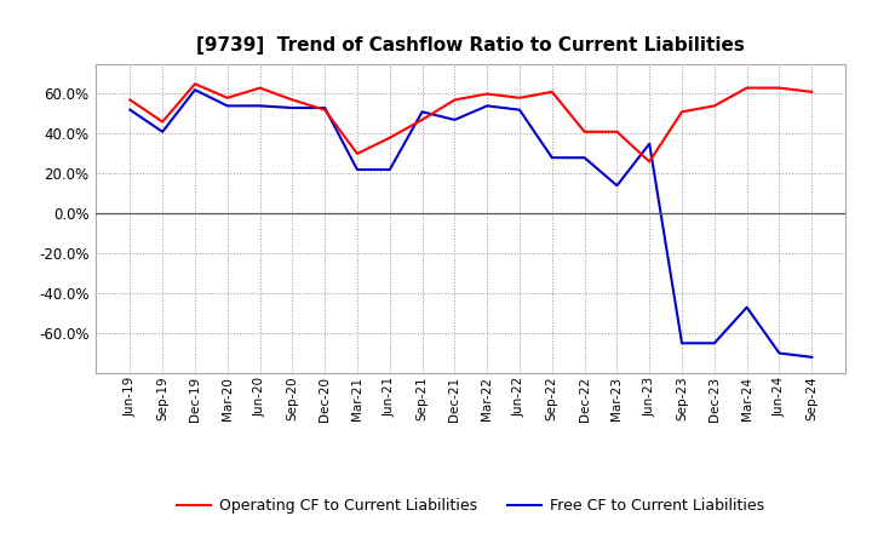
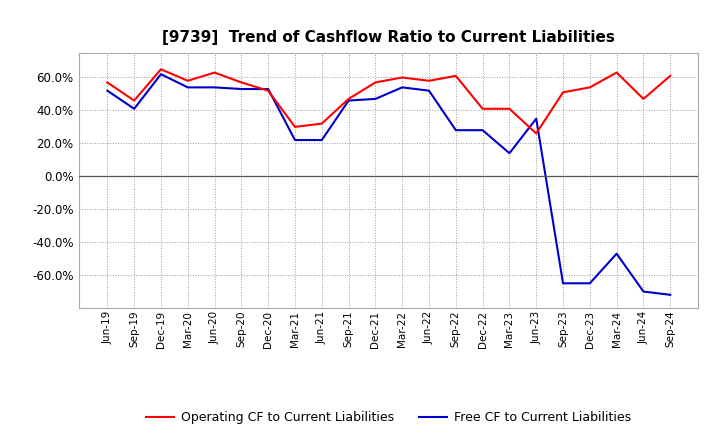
Operating CF to Current Liabilities/Jun-21: 38% -> 32%
Free CF to Current Liabilities/Sep-21: 51% -> 46%
Operating CF to Current Liabilities/Jun-24: 63% -> 47%
